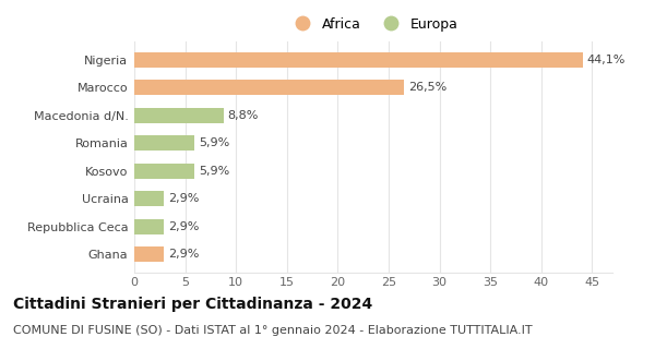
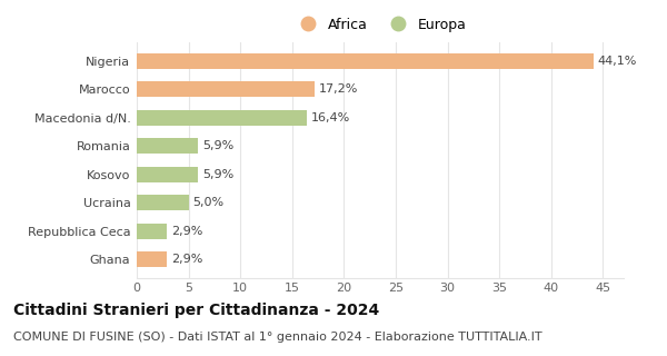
Marocco: 26,5% -> 17,2%
Macedonia d/N.: 8,8% -> 16,4%
Ucraina: 2,9% -> 5,0%
